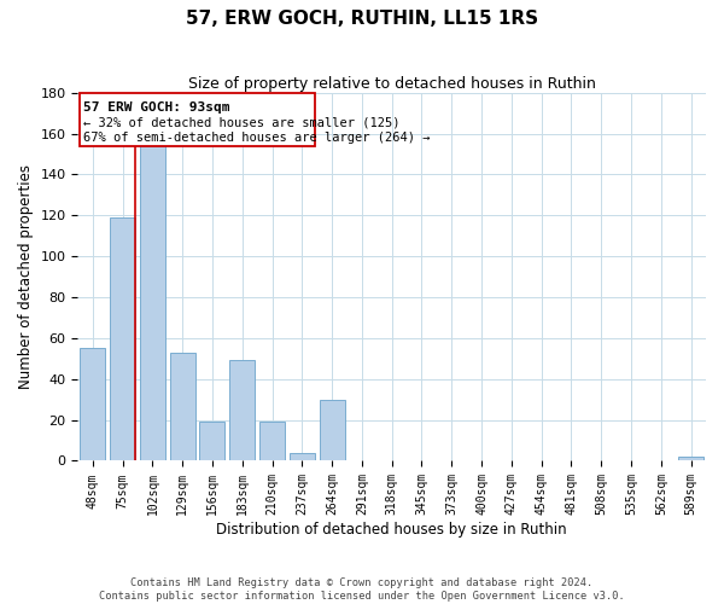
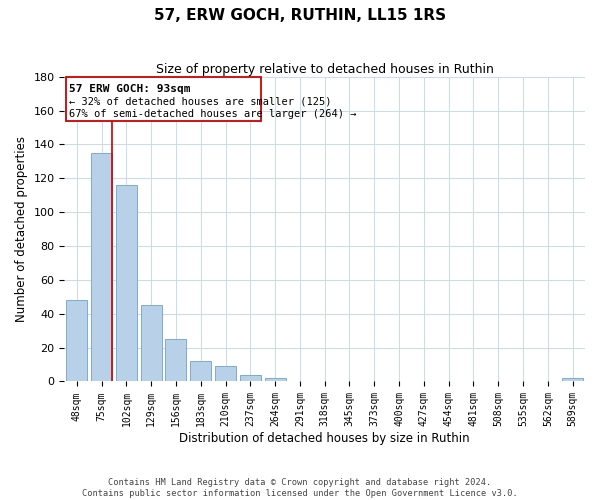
48sqm: 55 -> 48
75sqm: 119 -> 135
102sqm: 155 -> 116
129sqm: 53 -> 45
156sqm: 19 -> 25
183sqm: 49 -> 12
210sqm: 19 -> 9
264sqm: 30 -> 2
